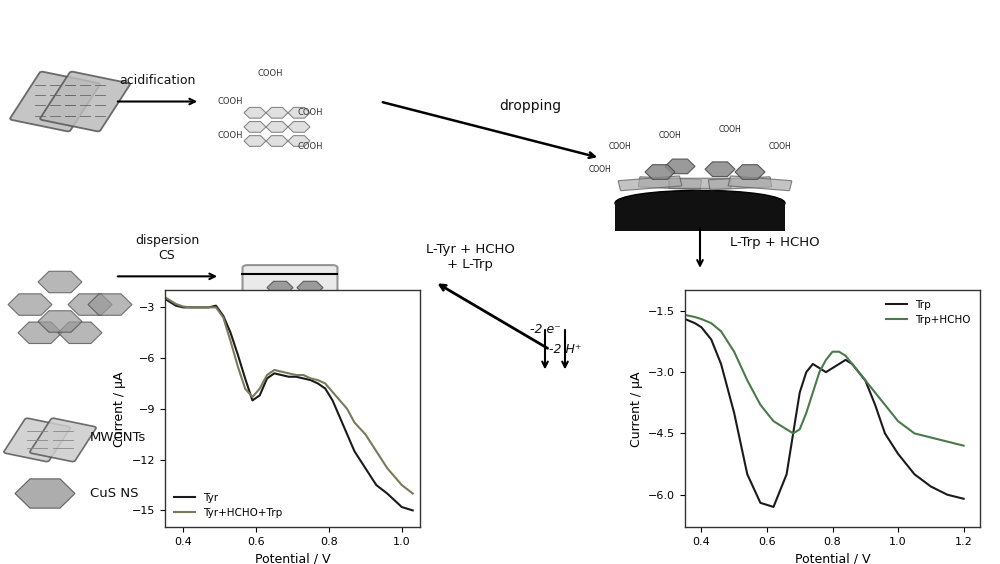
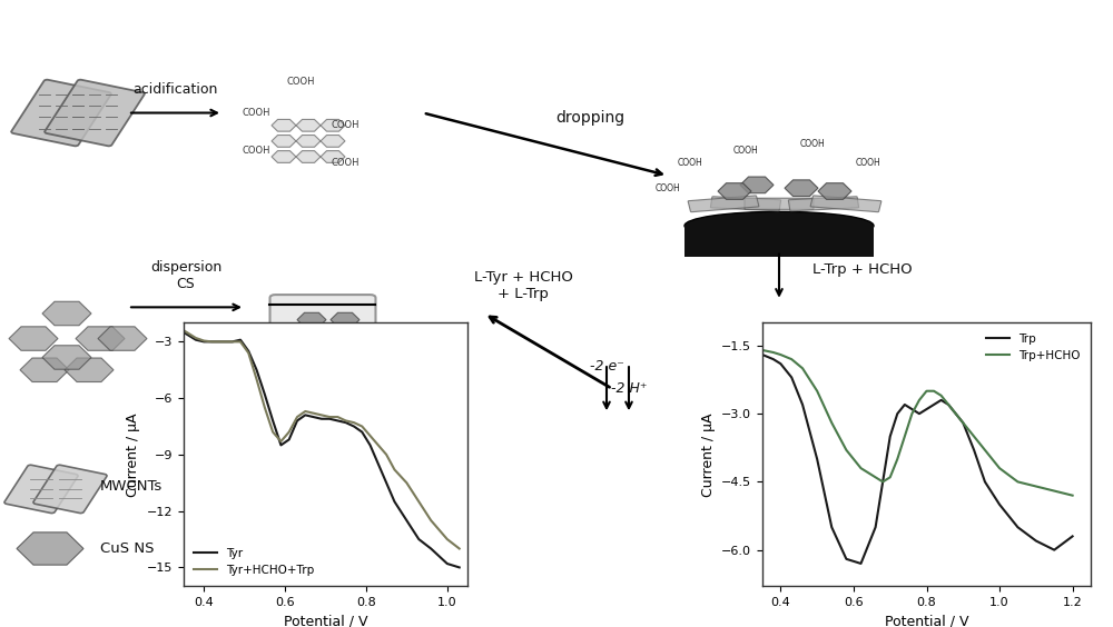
Trp/1.2: -6.1 -> -5.7
